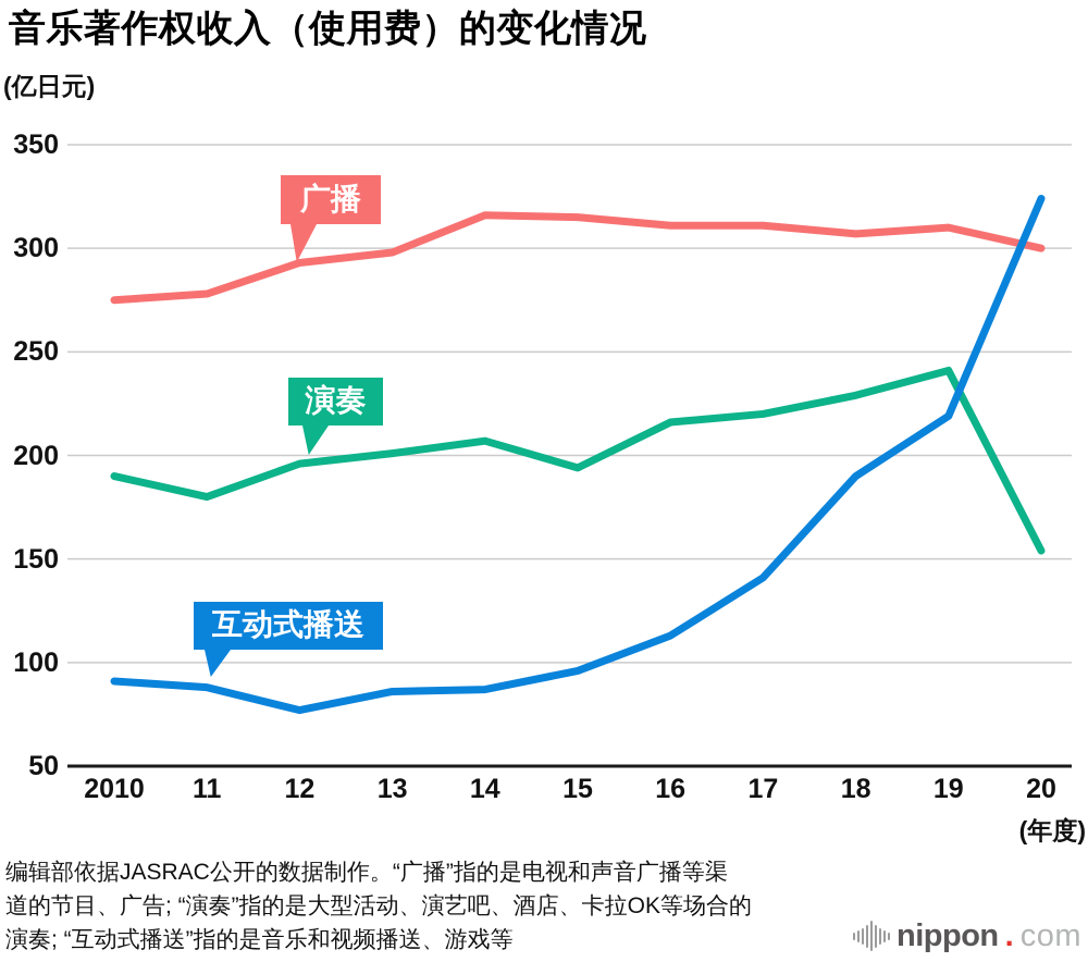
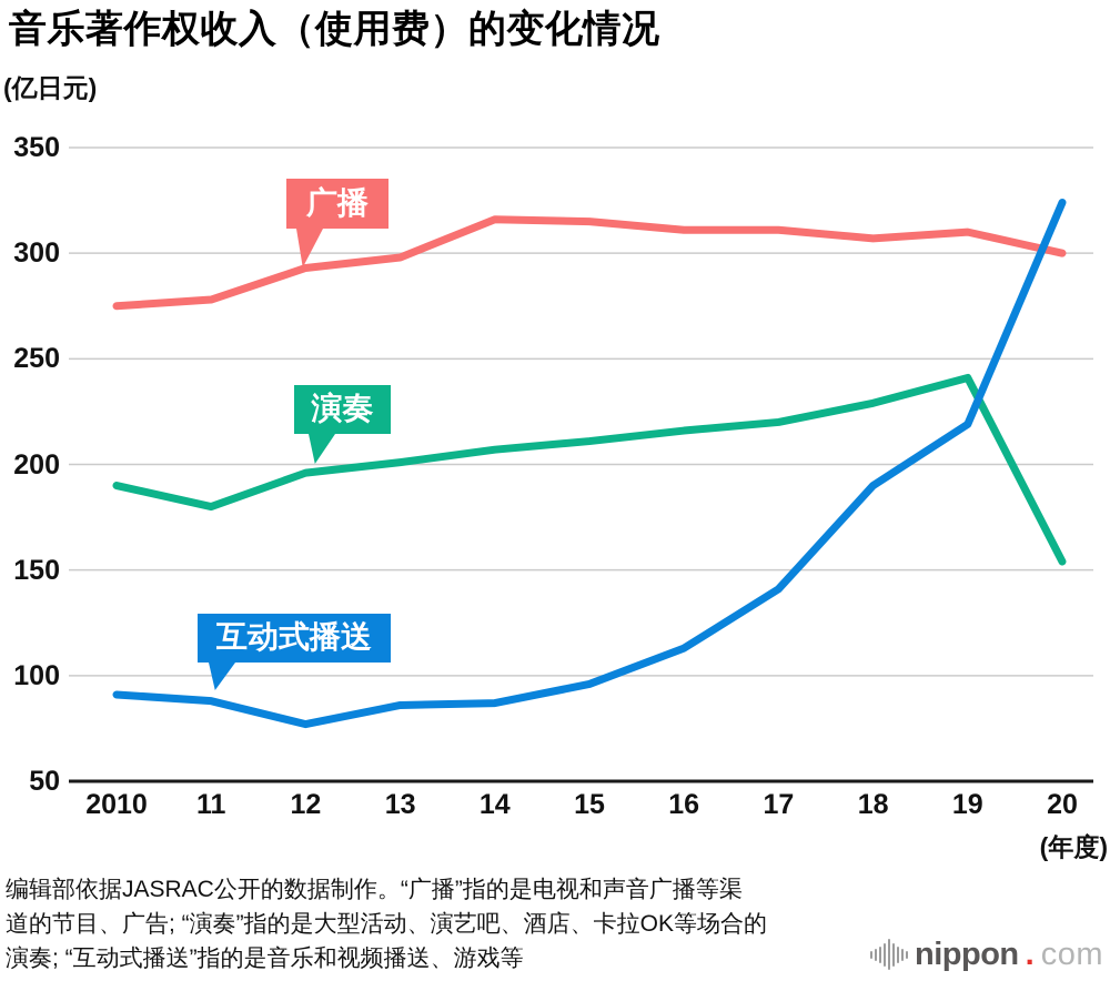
演奏/15: 194 -> 211
